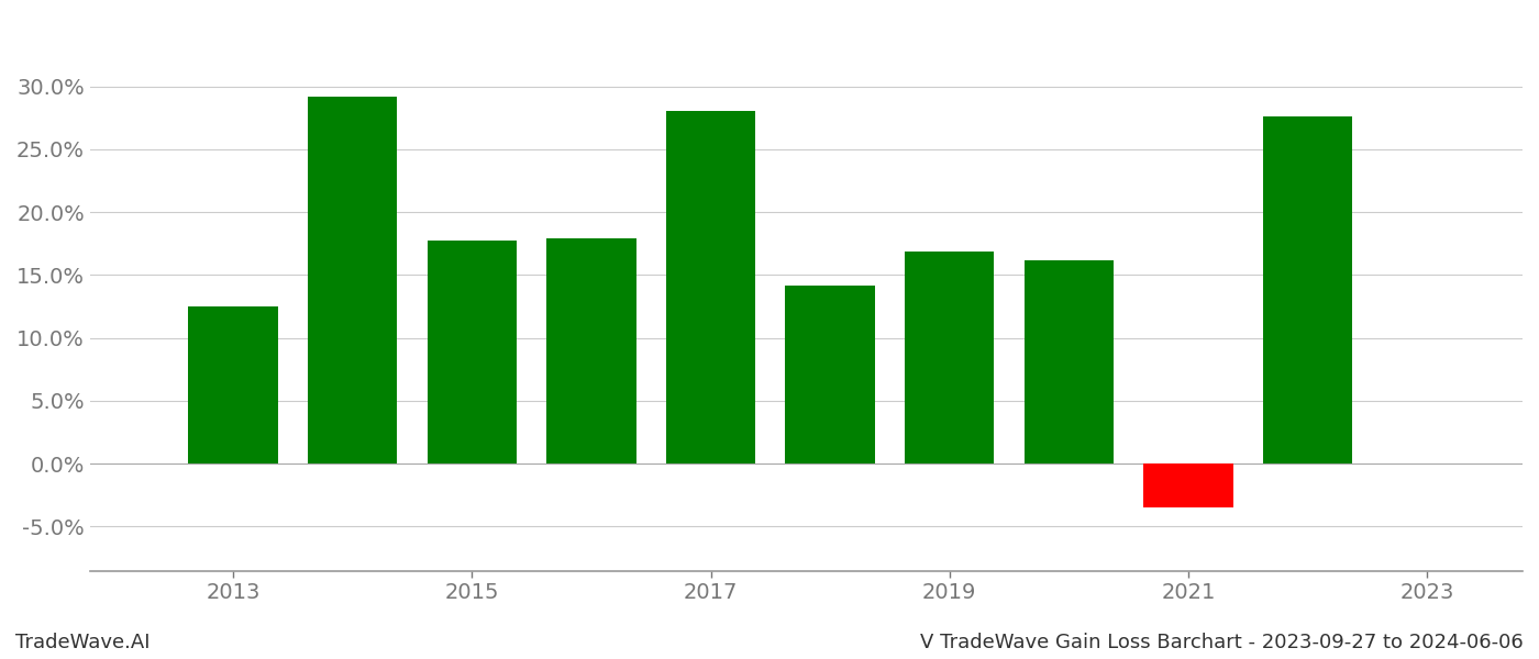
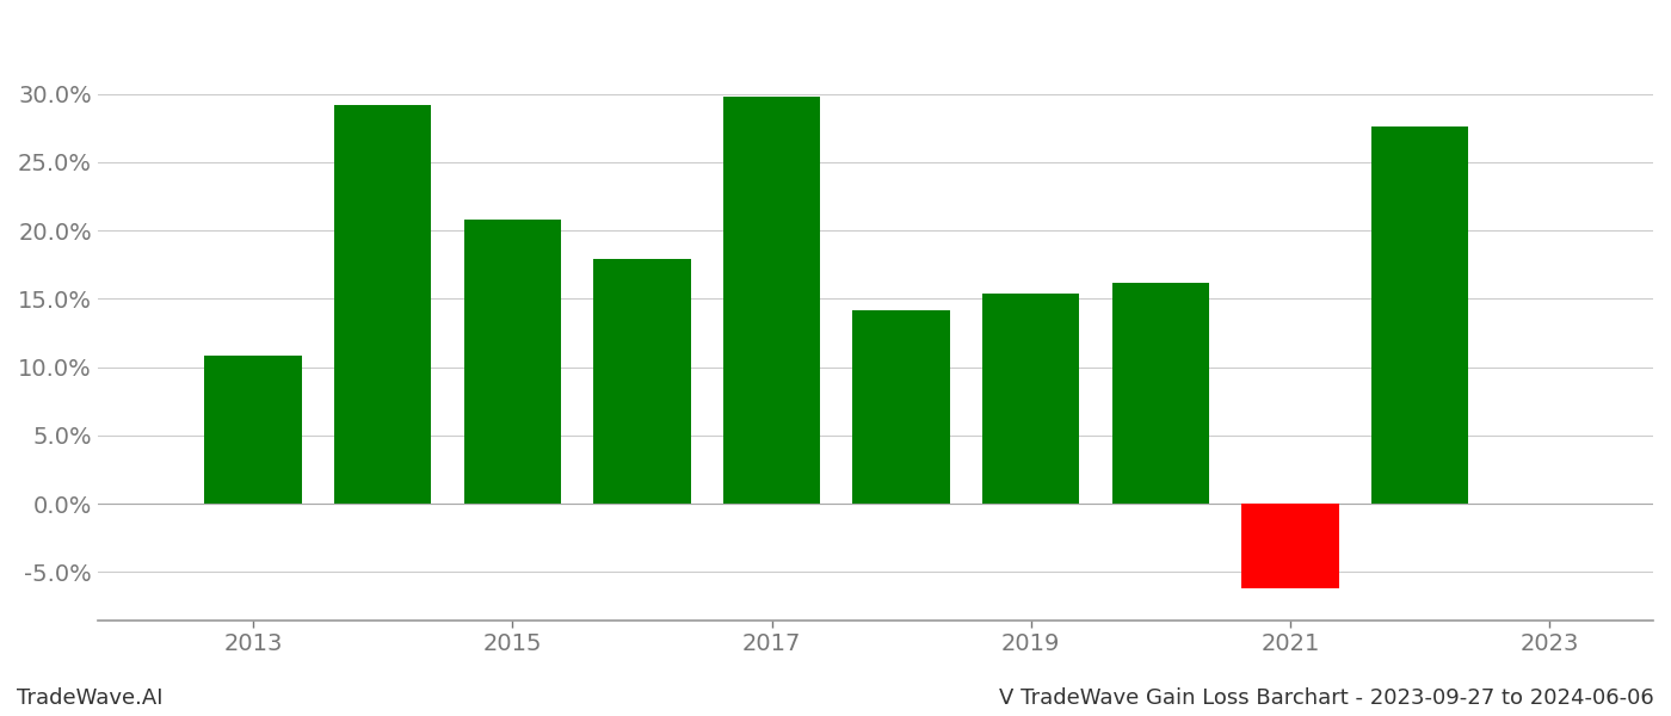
2013: 12.5% -> 10.8%
2015: 17.7% -> 20.8%
2017: 28.0% -> 29.8%
2019: 16.9% -> 15.4%
2021: -3.5% -> -6.2%
